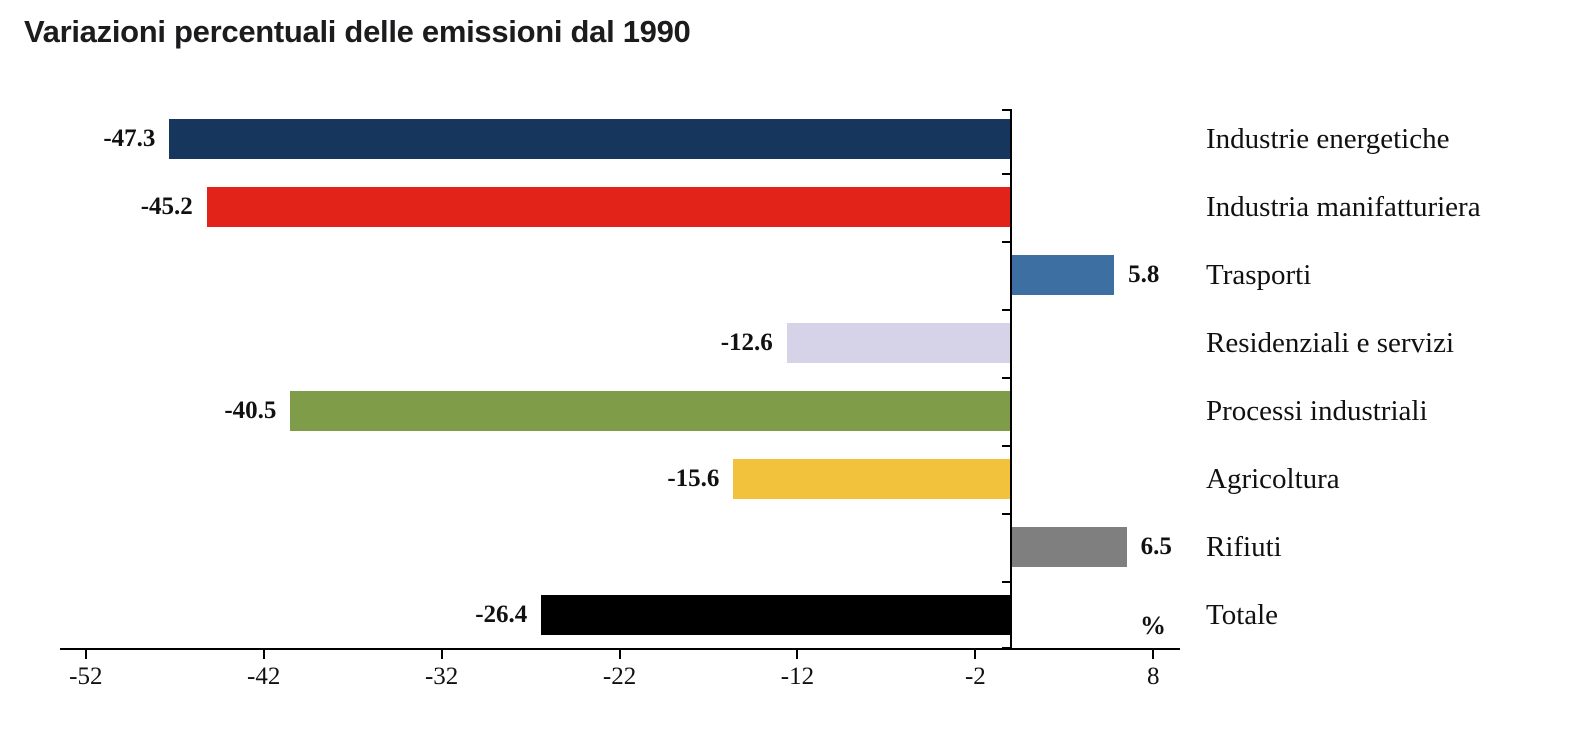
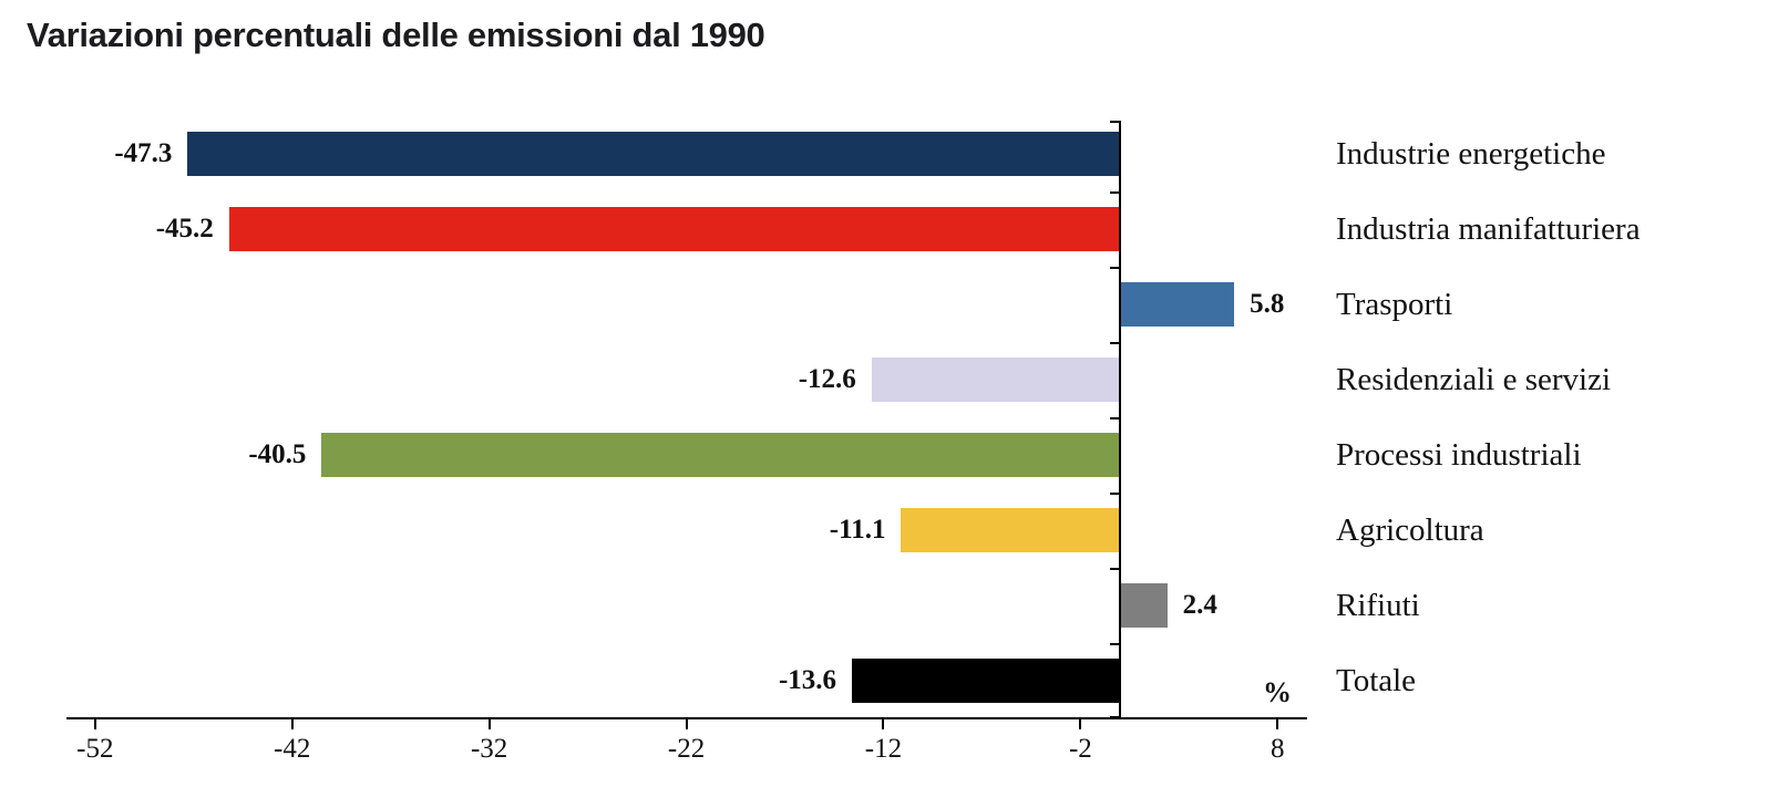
Agricoltura: -15.6 -> -11.1
Rifiuti: 6.5 -> 2.4
Totale: -26.4 -> -13.6
